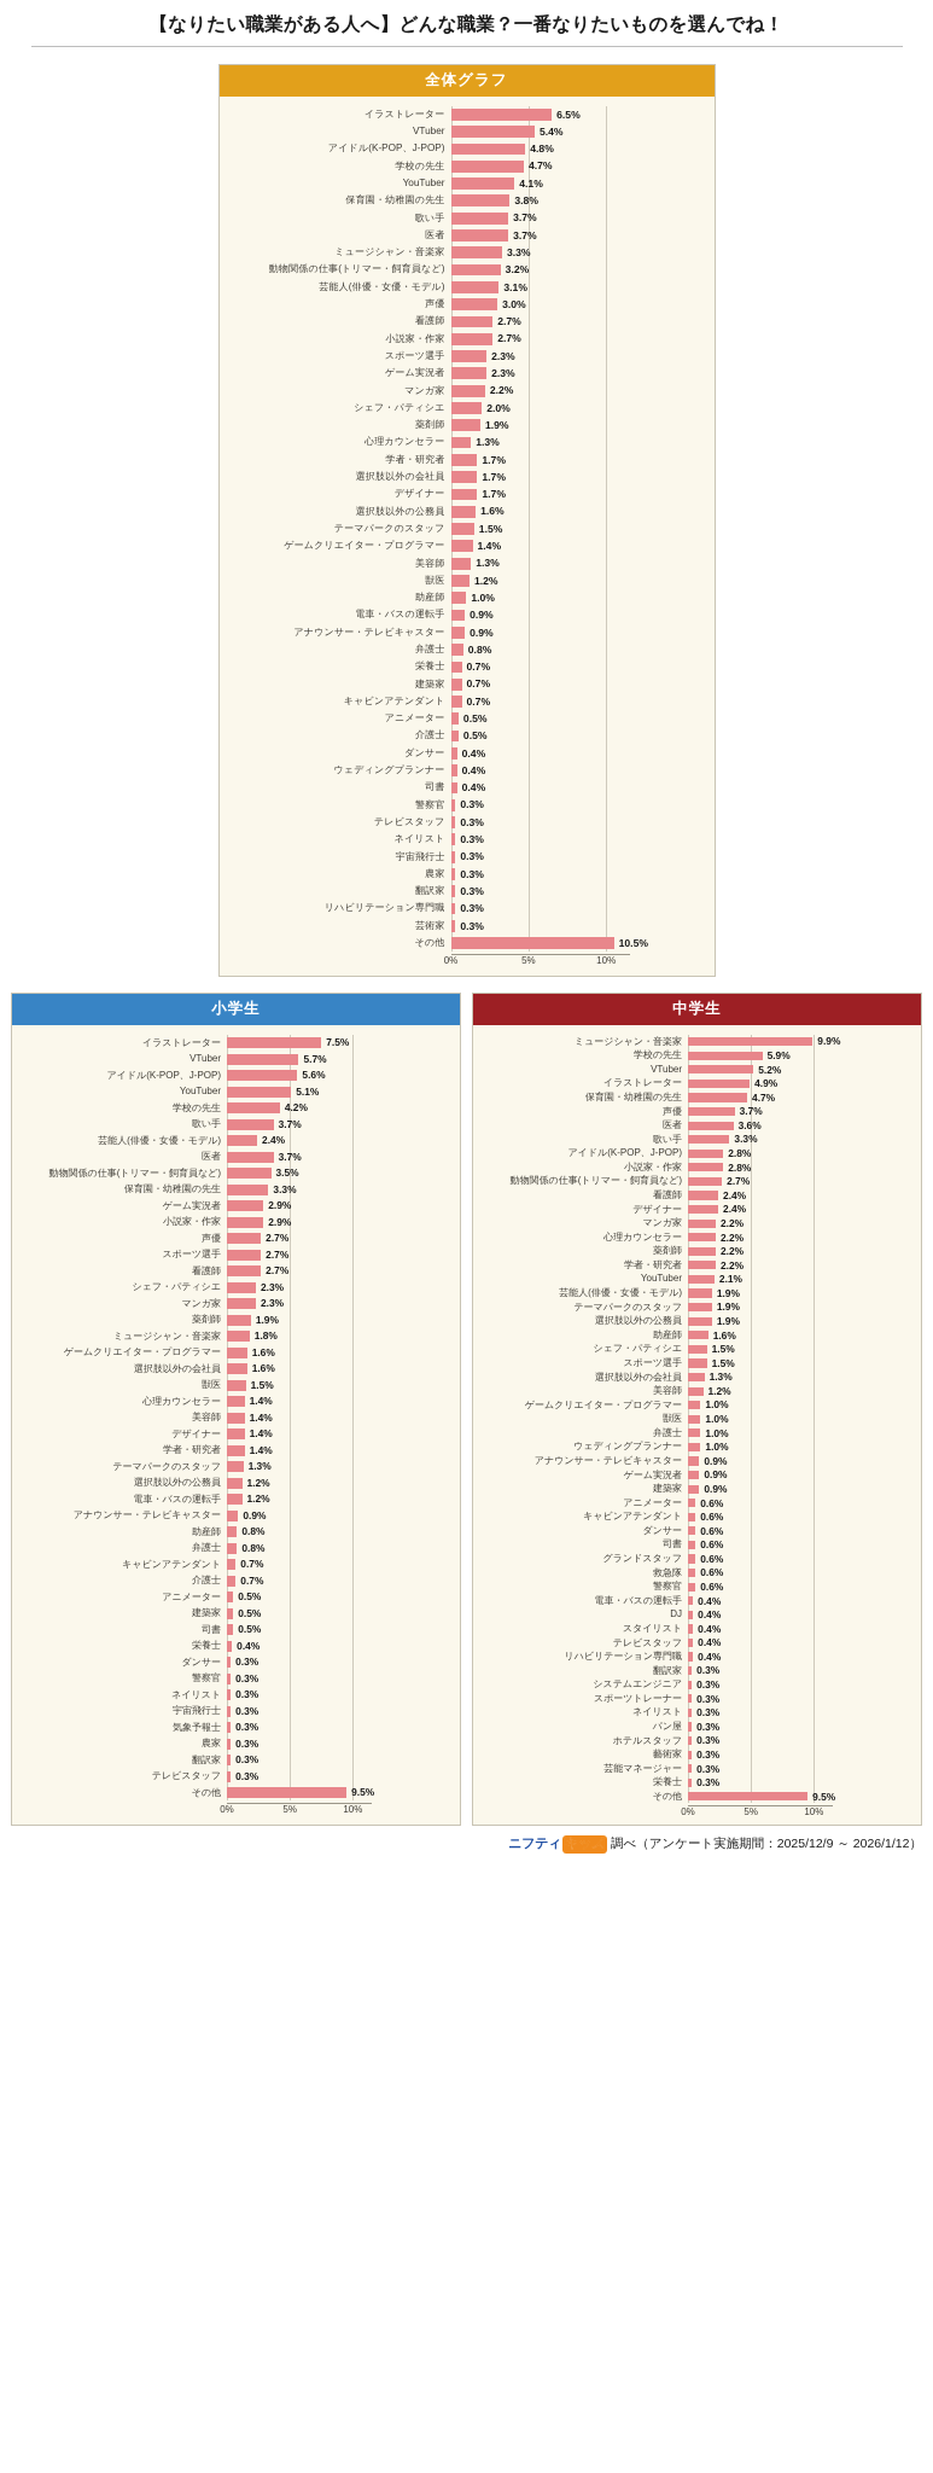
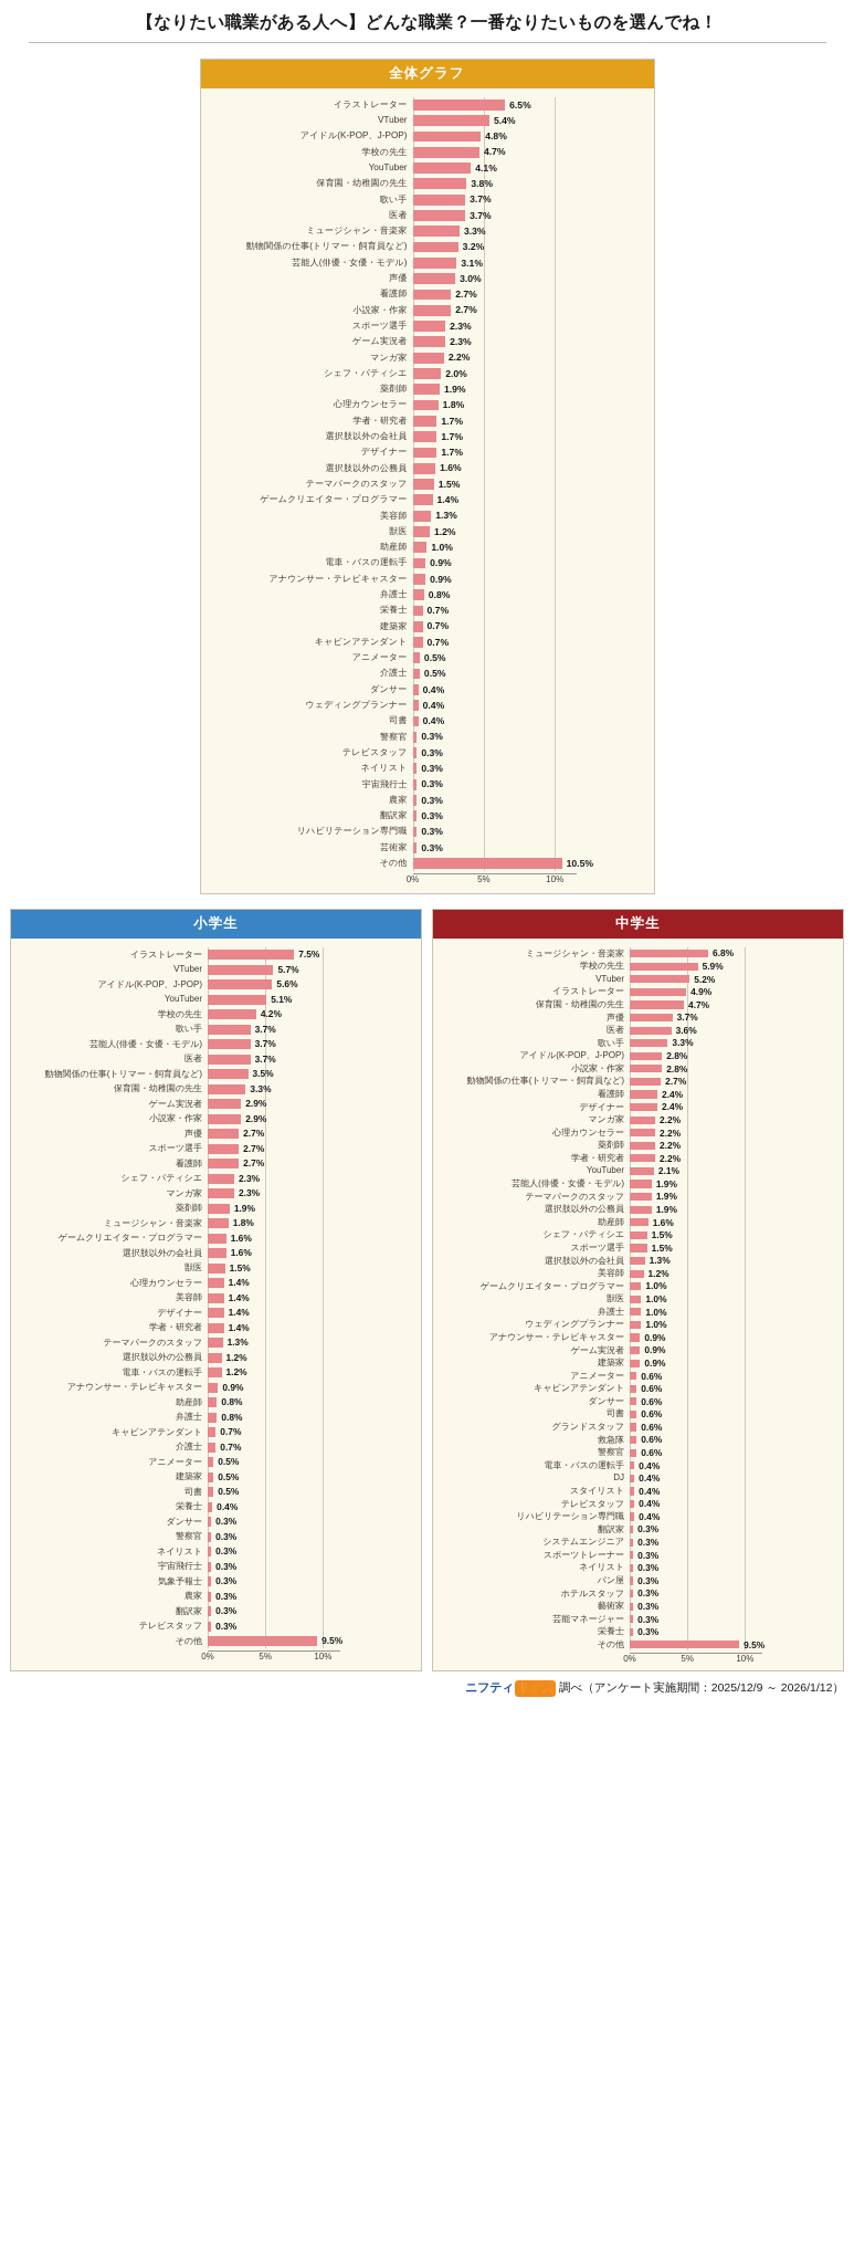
全体グラフ/心理カウンセラー: 1.3% -> 1.8%
小学生/芸能人(俳優・女優・モデル): 2.4% -> 3.7%
中学生/ミュージシャン・音楽家: 9.9% -> 6.8%
